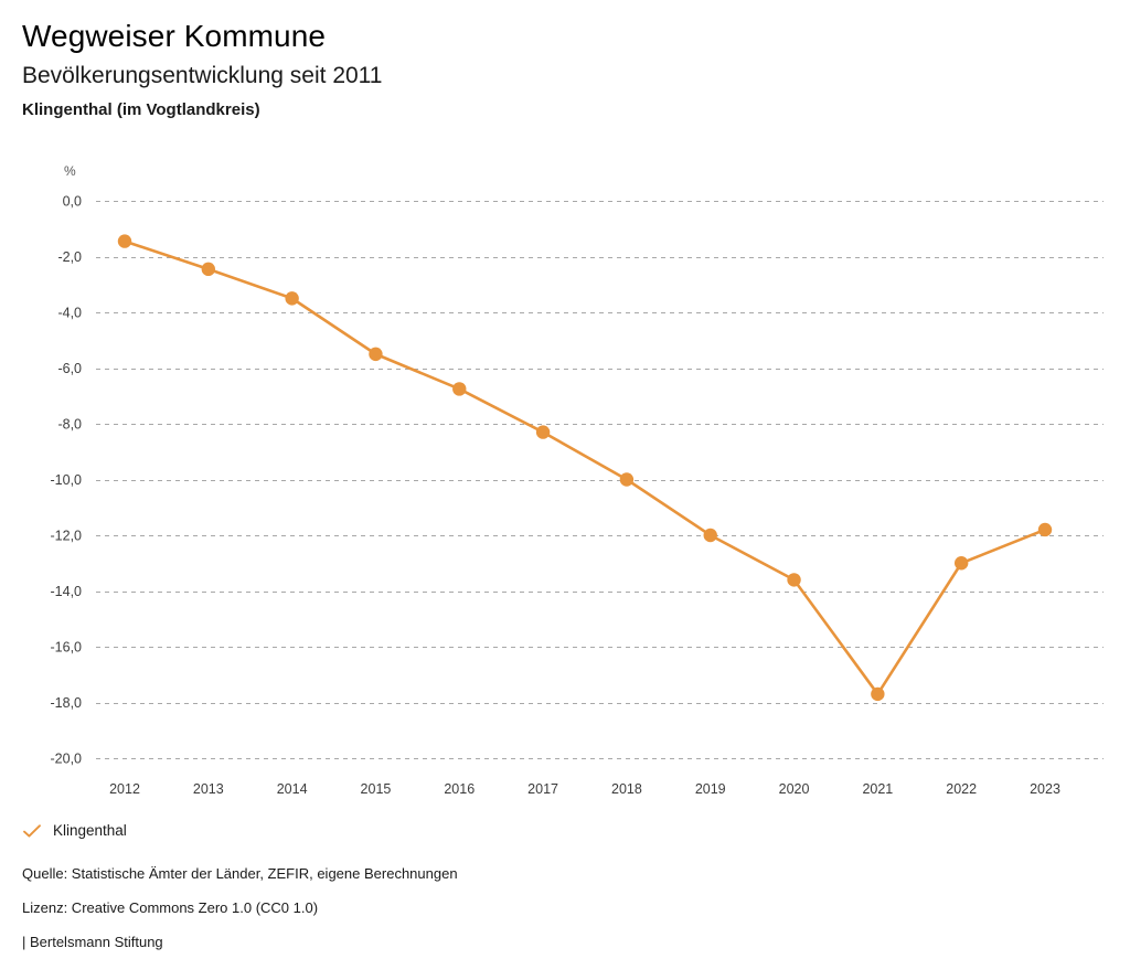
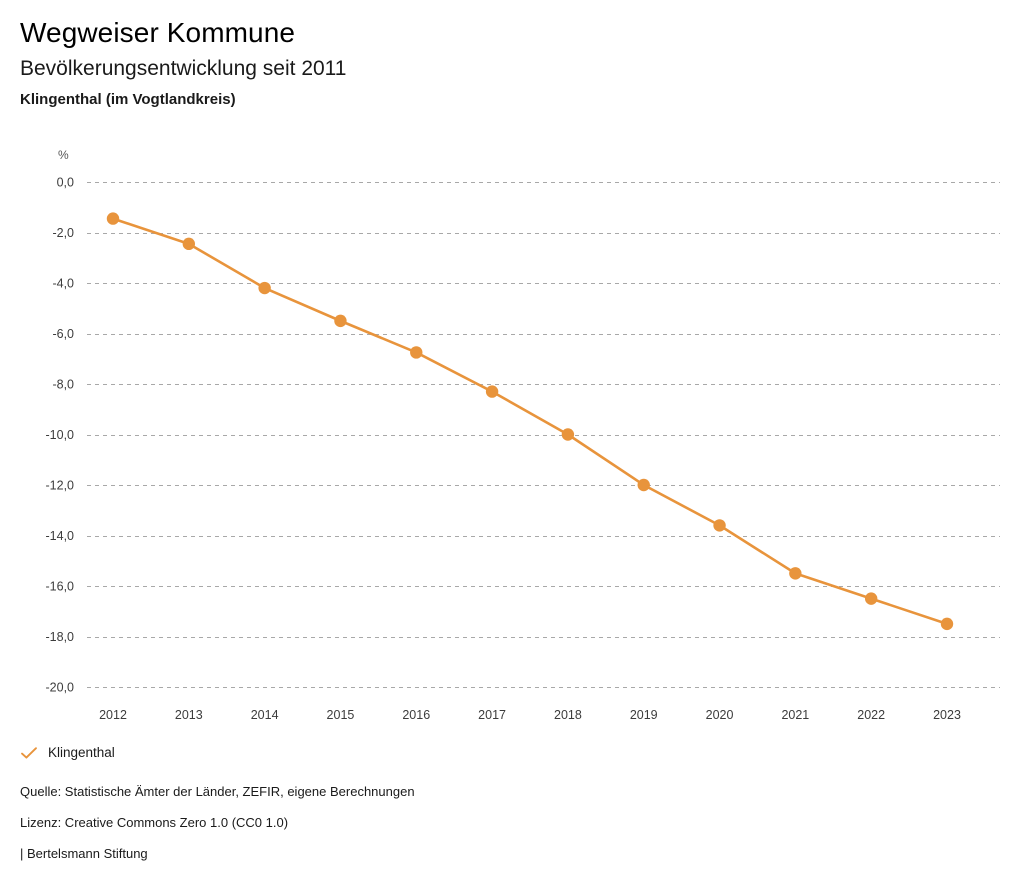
2014: -3,5 -> -4,2
2021: -17,7 -> -15,5
2022: -13,0 -> -16,5
2023: -11,8 -> -17,5
